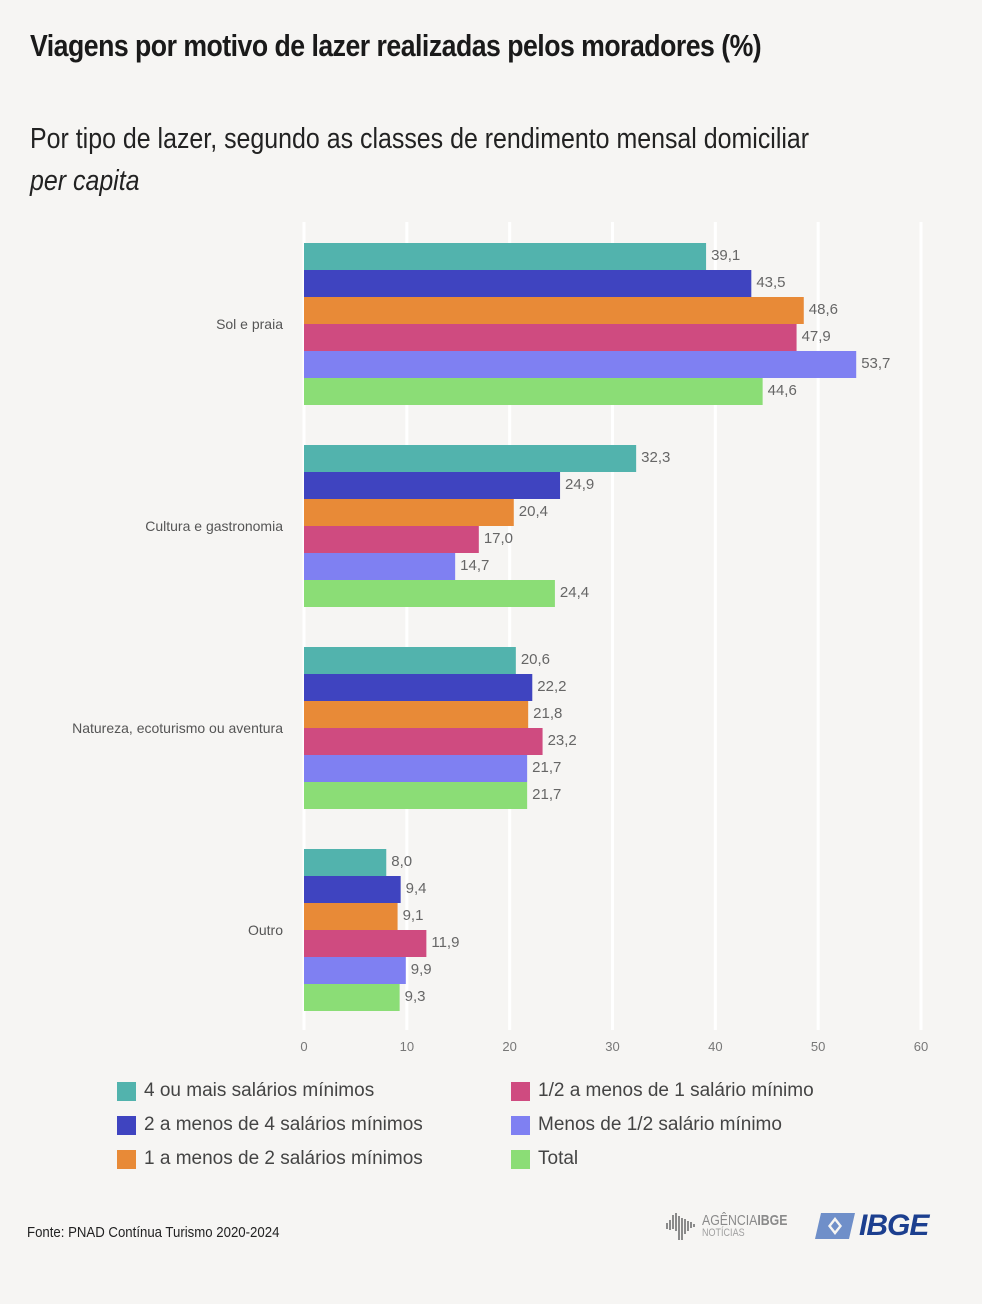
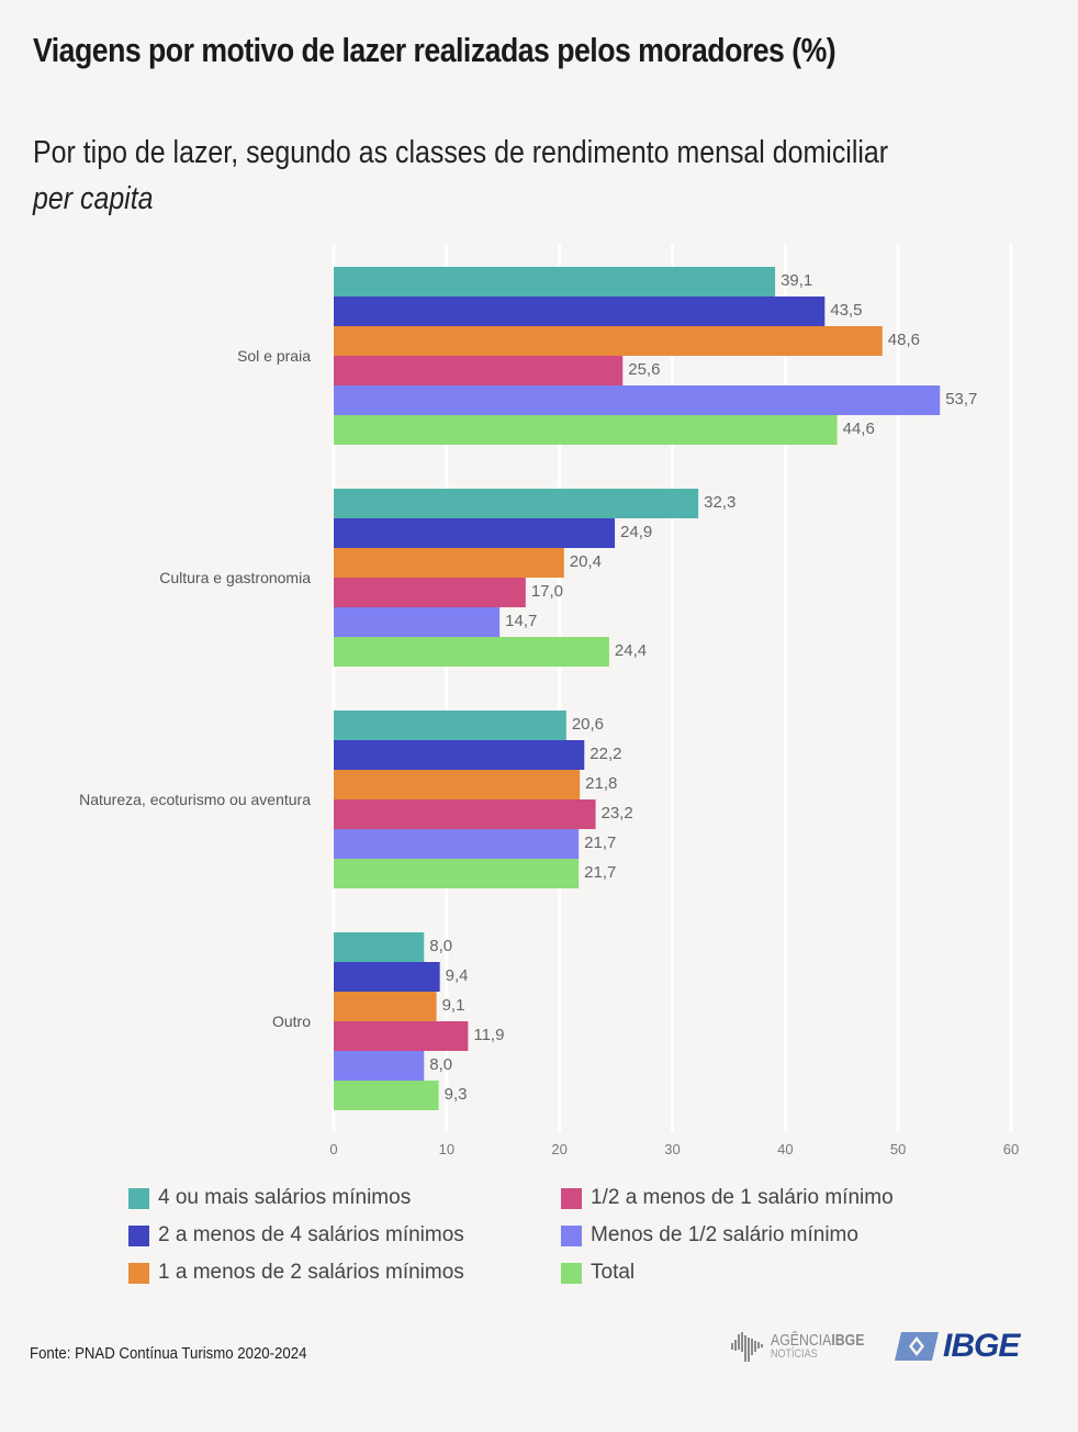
1/2 a menos de 1 salário mínimo/Sol e praia: 47,9 -> 25,6
Menos de 1/2 salário mínimo/Outro: 9,9 -> 8,0
